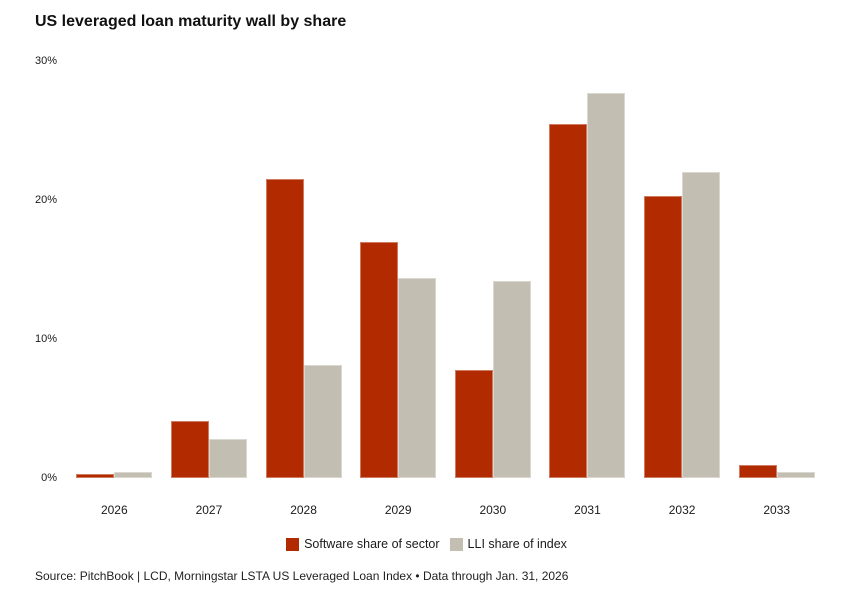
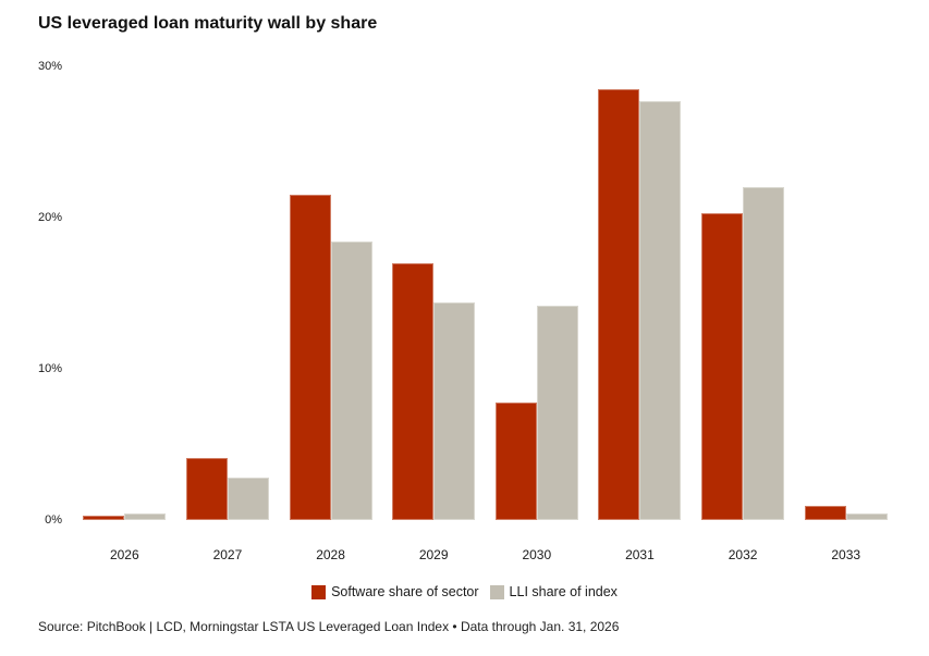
LLI share of index/2028: 8.1% -> 18.4%
Software share of sector/2031: 25.5% -> 28.5%
